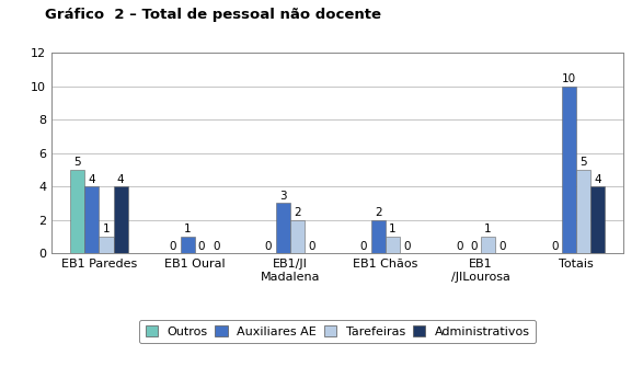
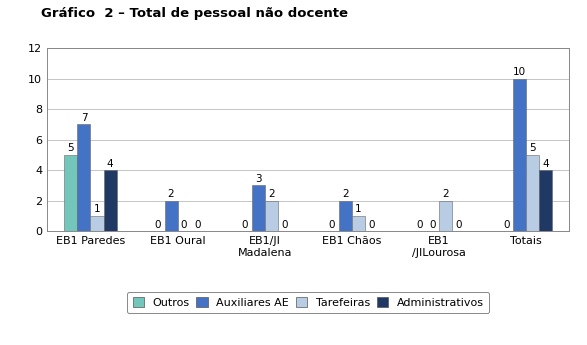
Auxiliares AE/EB1 Paredes: 4 -> 7
Auxiliares AE/EB1 Oural: 1 -> 2
Tarefeiras/EB1 /JILourosa: 1 -> 2
